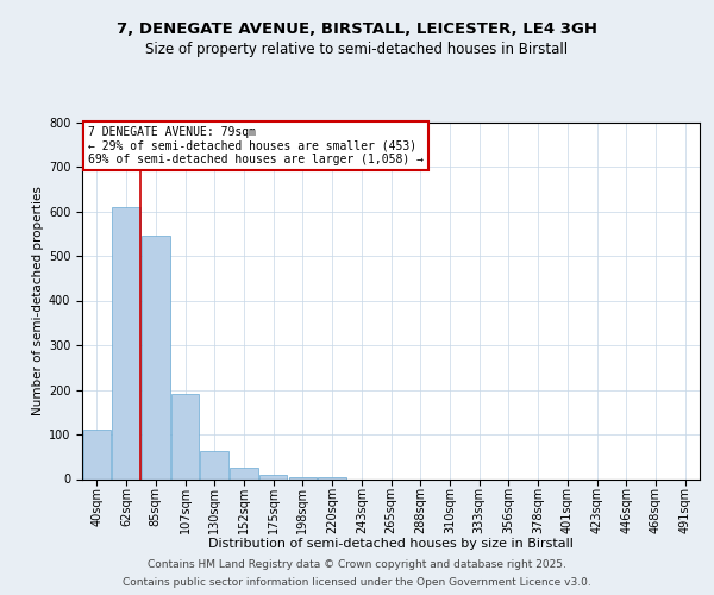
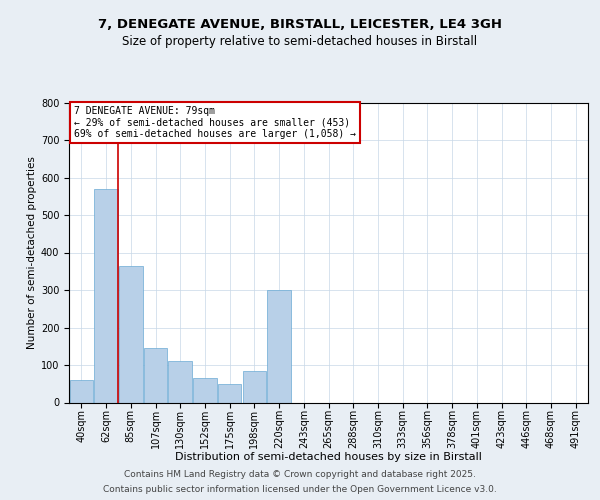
40sqm: 110 -> 60
62sqm: 610 -> 570
85sqm: 545 -> 365
107sqm: 190 -> 145
130sqm: 63 -> 110
152sqm: 25 -> 65
175sqm: 10 -> 50
198sqm: 5 -> 85
220sqm: 3 -> 300
